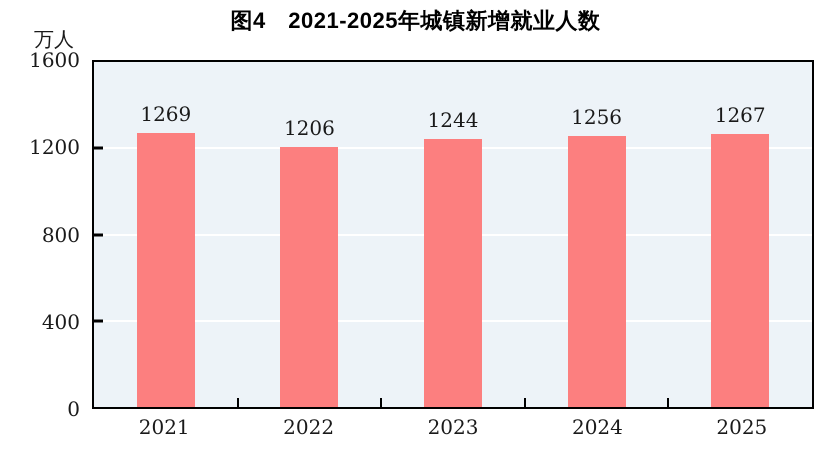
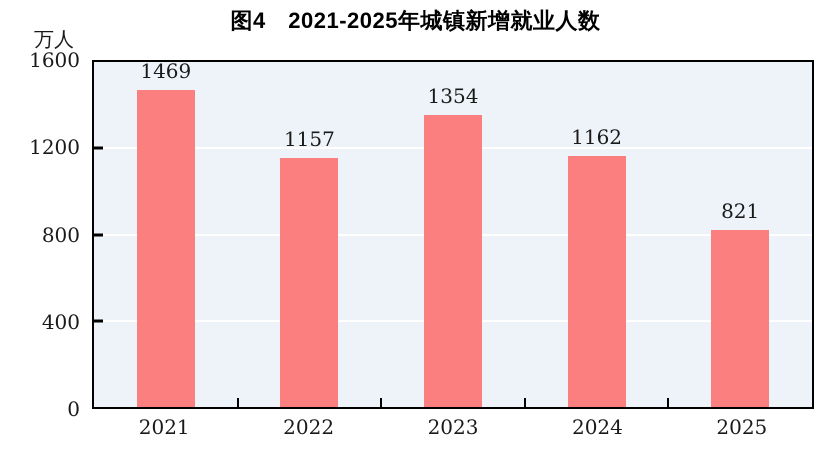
2021: 1269 -> 1469
2022: 1206 -> 1157
2023: 1244 -> 1354
2024: 1256 -> 1162
2025: 1267 -> 821
